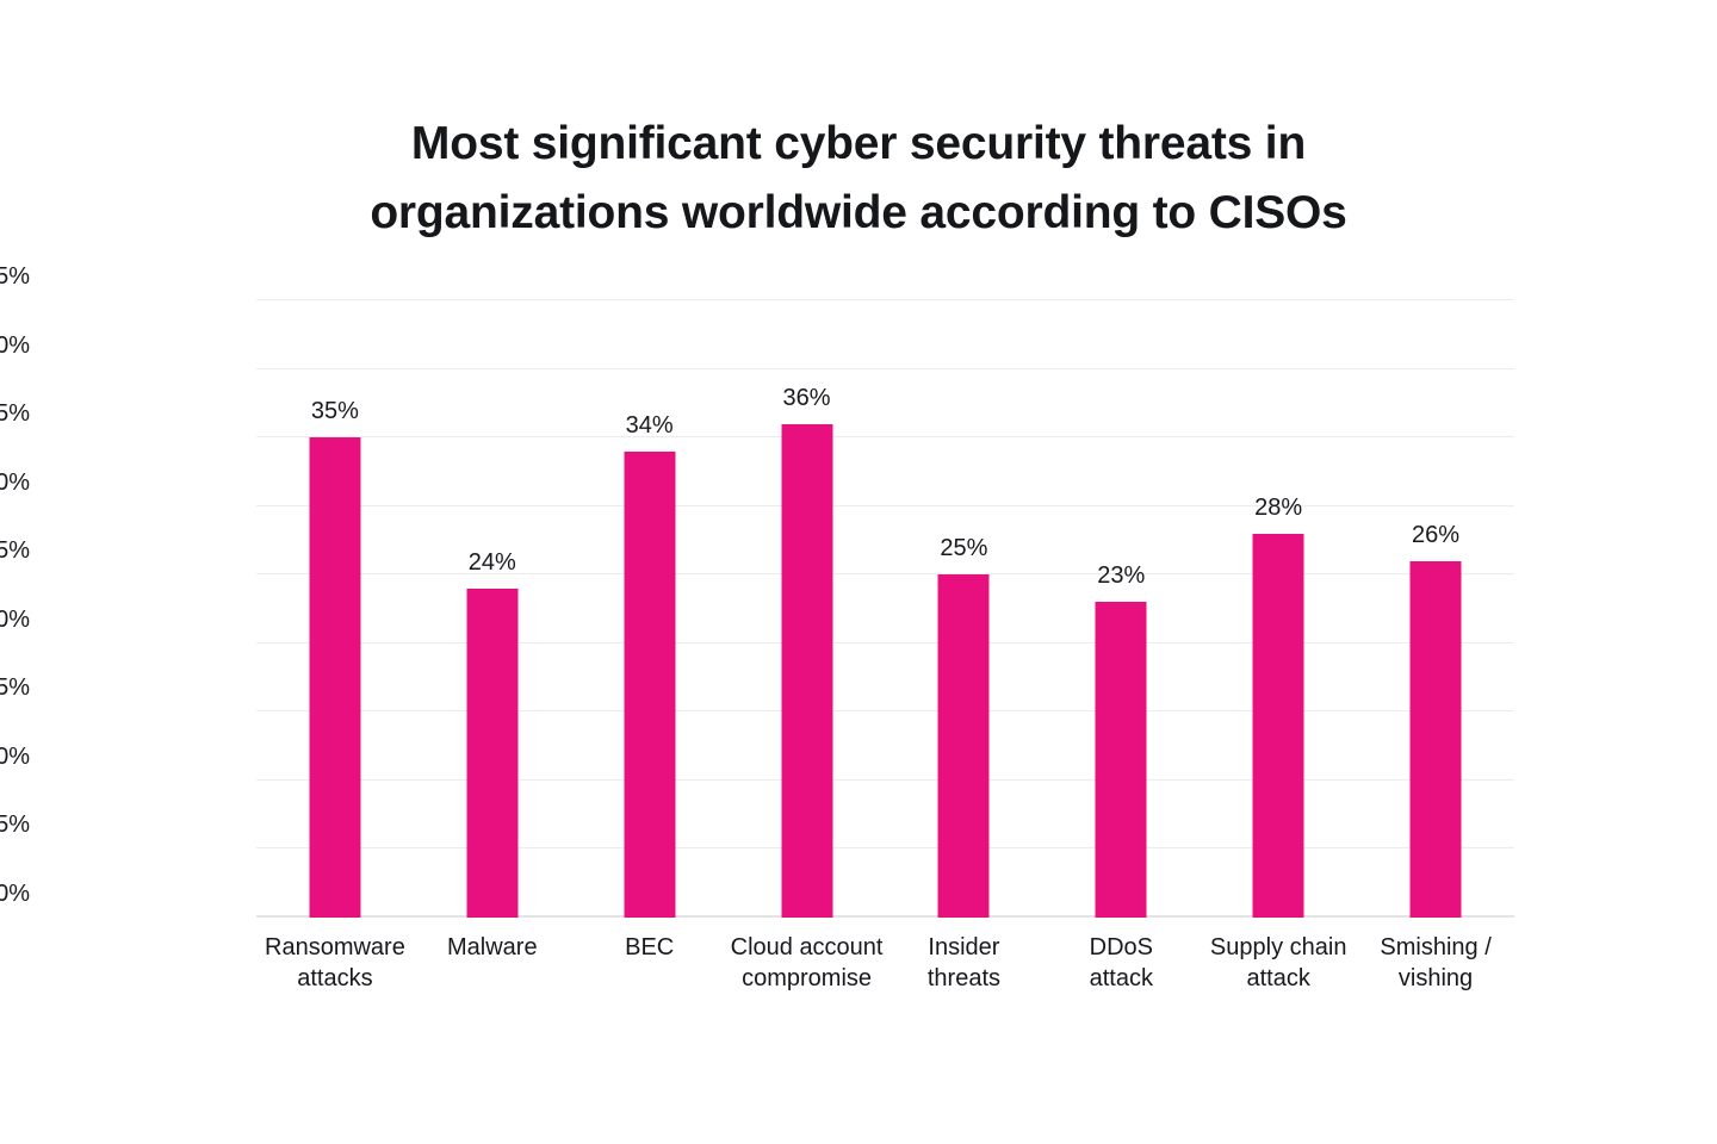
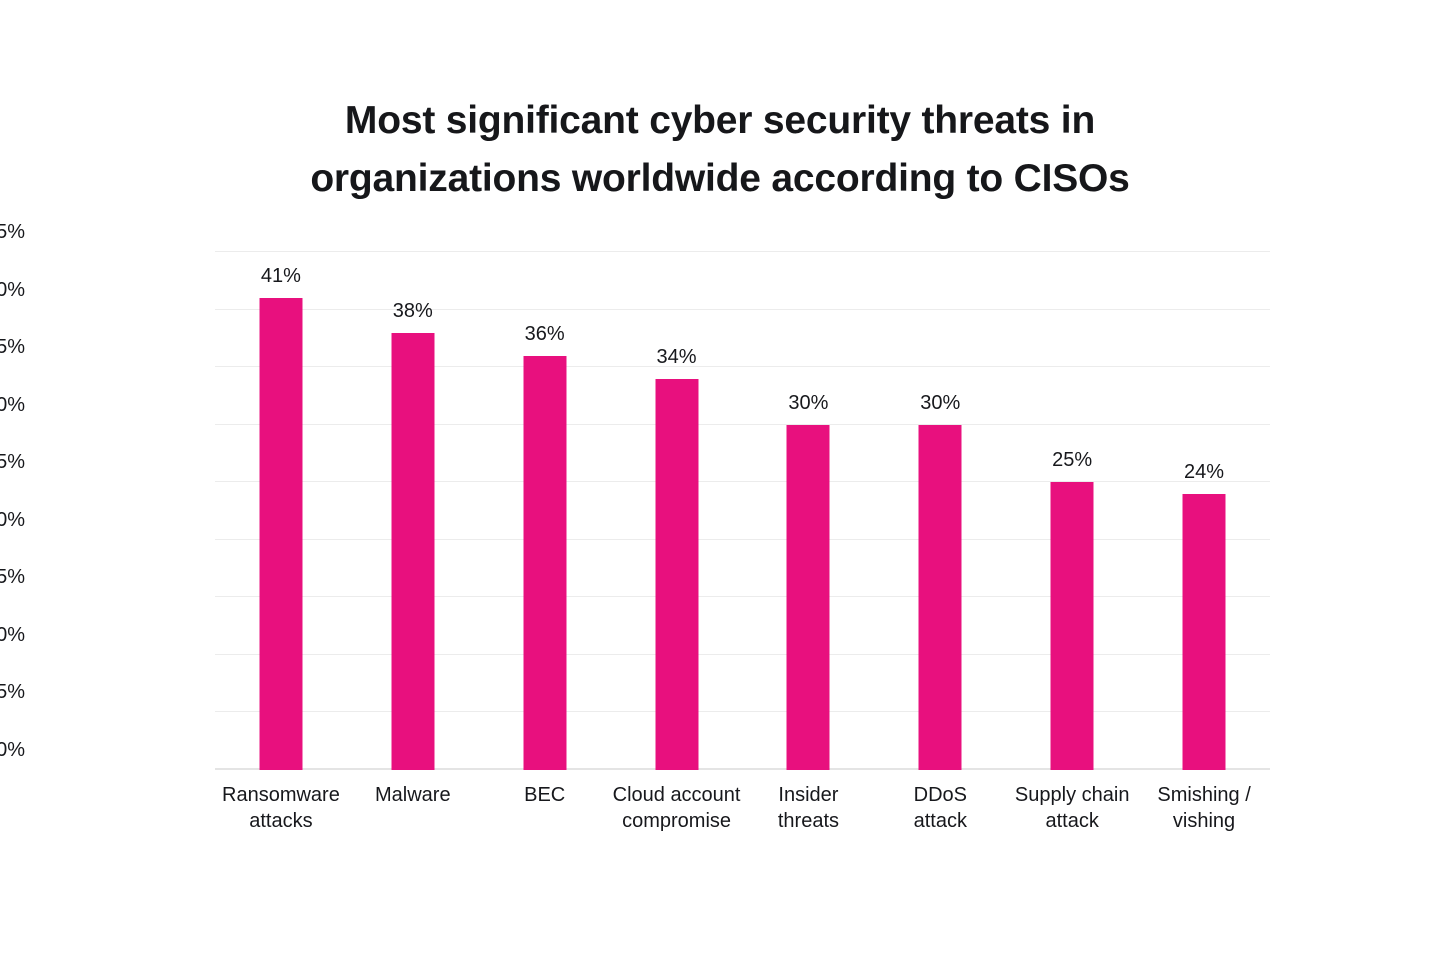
Ransomware attacks: 35% -> 41%
Malware: 24% -> 38%
BEC: 34% -> 36%
Cloud account compromise: 36% -> 34%
Insider threats: 25% -> 30%
DDoS attack: 23% -> 30%
Supply chain attack: 28% -> 25%
Smishing / vishing: 26% -> 24%
